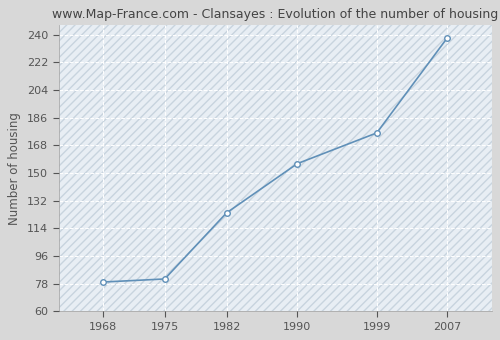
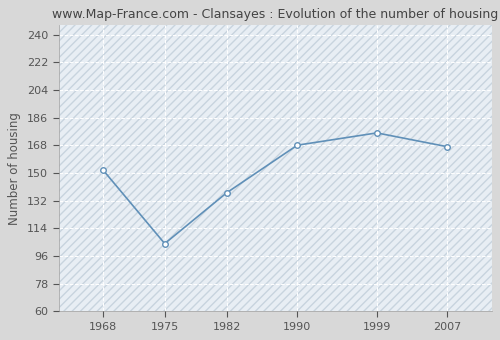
1968: 79 -> 152
1975: 81 -> 104
1982: 124 -> 137
1990: 156 -> 168
2007: 238 -> 167
